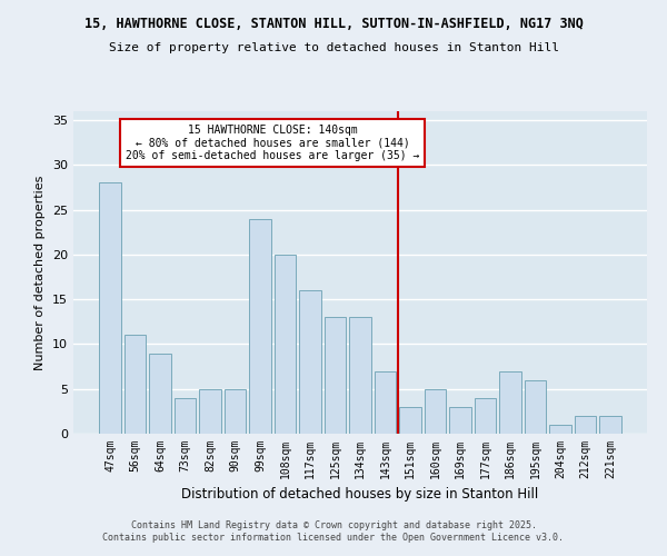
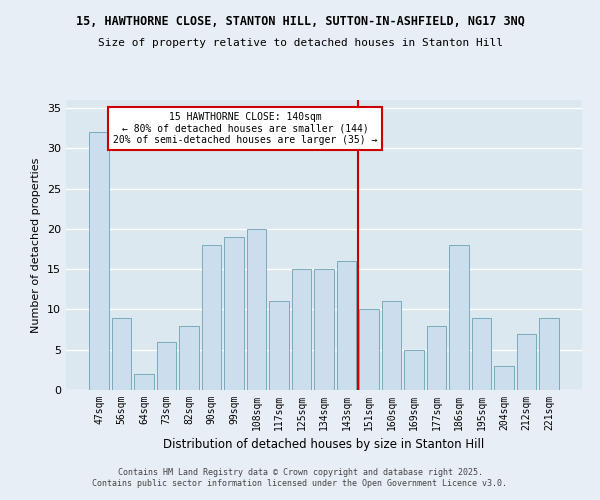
47sqm: 28 -> 32
56sqm: 11 -> 9
64sqm: 9 -> 2
73sqm: 4 -> 6
82sqm: 5 -> 8
90sqm: 5 -> 18
99sqm: 24 -> 19
117sqm: 16 -> 11
125sqm: 13 -> 15
134sqm: 13 -> 15
143sqm: 7 -> 16
151sqm: 3 -> 10
160sqm: 5 -> 11
169sqm: 3 -> 5
177sqm: 4 -> 8
186sqm: 7 -> 18
195sqm: 6 -> 9
204sqm: 1 -> 3
212sqm: 2 -> 7
221sqm: 2 -> 9
